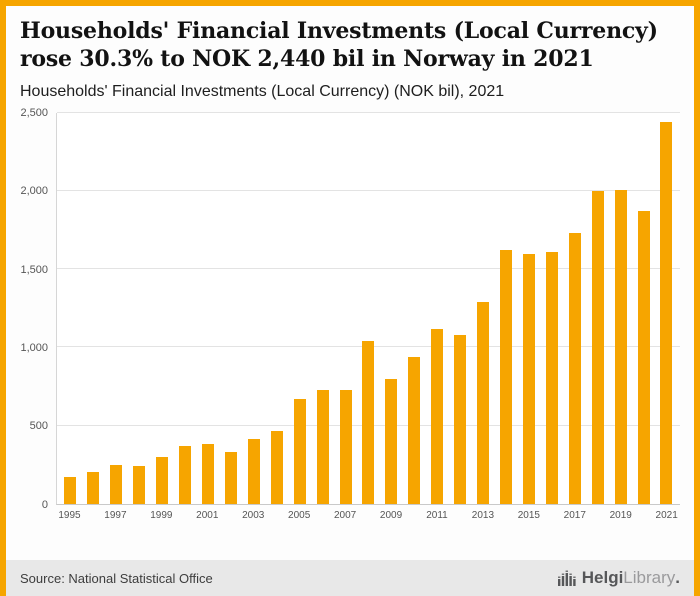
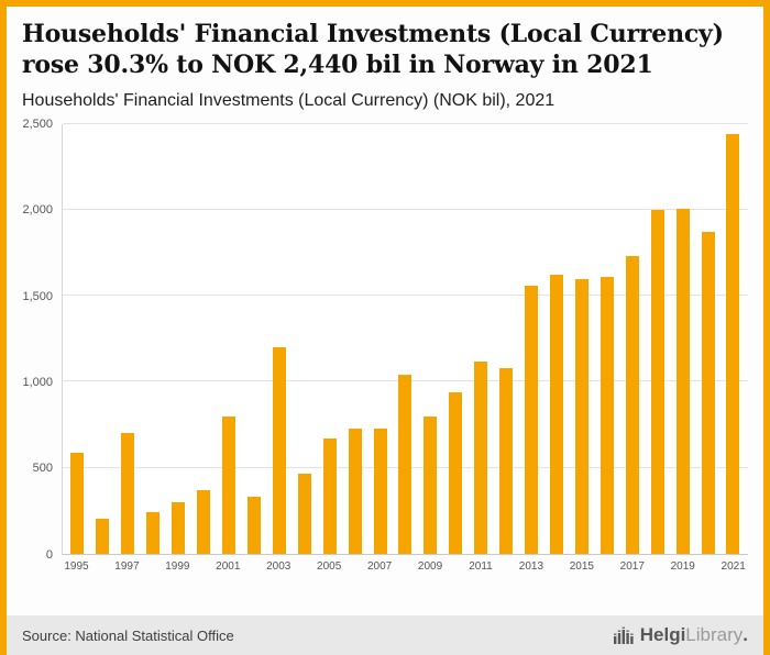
1995: 180 -> 590
1997: 250 -> 700
2001: 380 -> 800
2003: 410 -> 1200
2013: 1290 -> 1560
